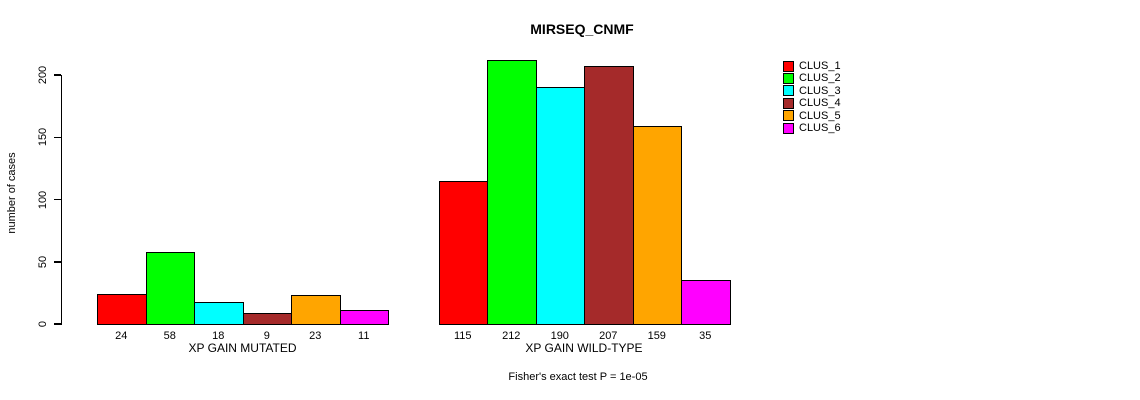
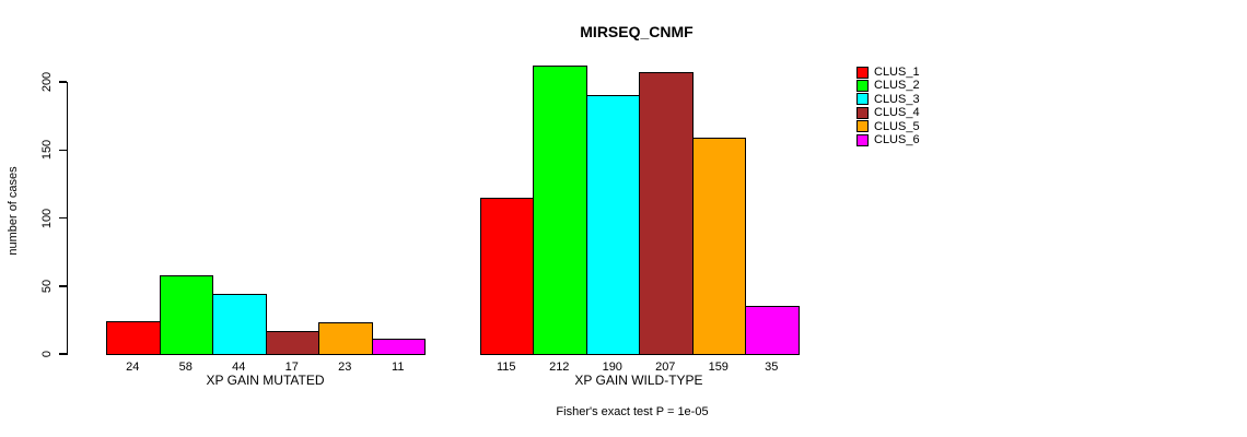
CLUS_3/XP GAIN MUTATED: 18 -> 44
CLUS_4/XP GAIN MUTATED: 9 -> 17
